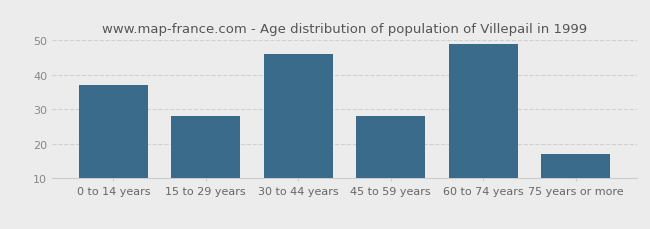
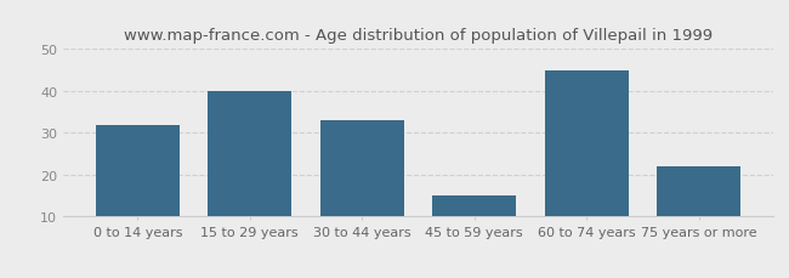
0 to 14 years: 37 -> 32
15 to 29 years: 28 -> 40
30 to 44 years: 46 -> 33
45 to 59 years: 28 -> 15
60 to 74 years: 49 -> 45
75 years or more: 17 -> 22
